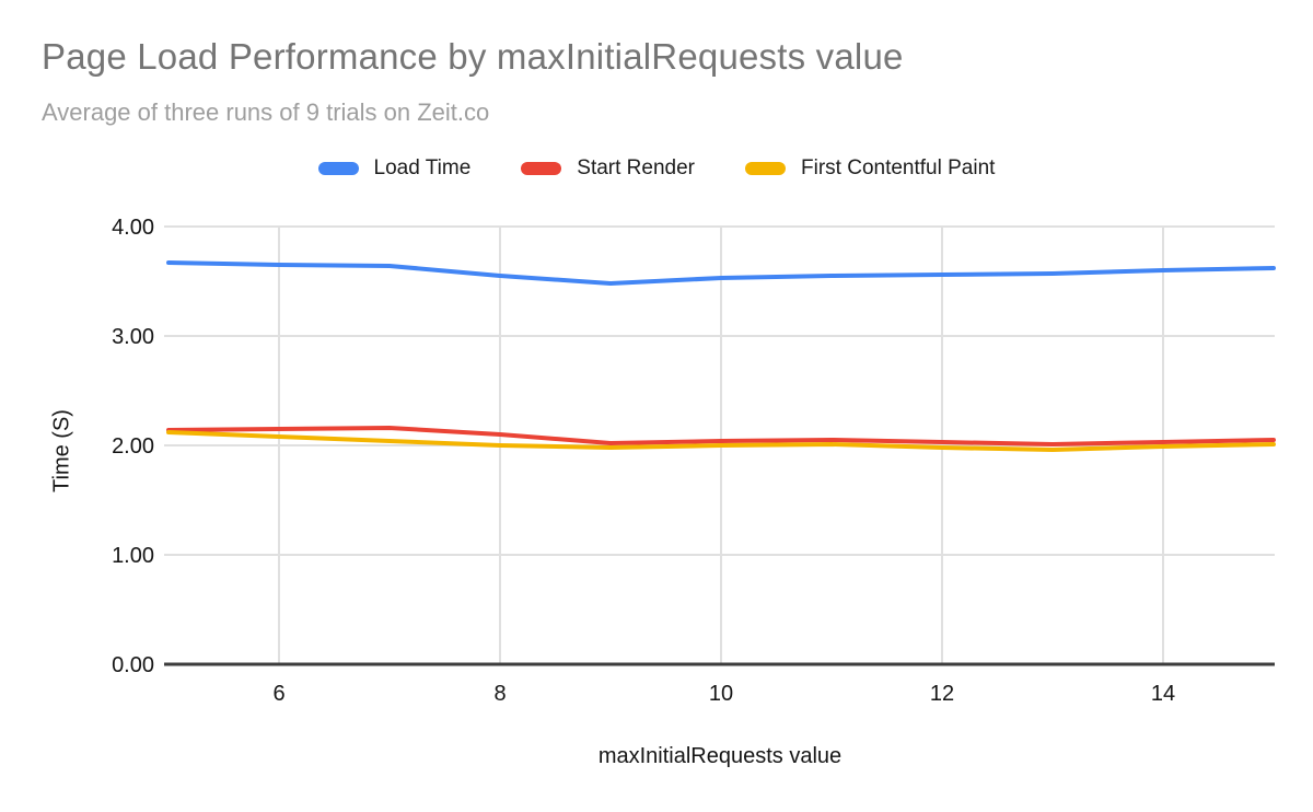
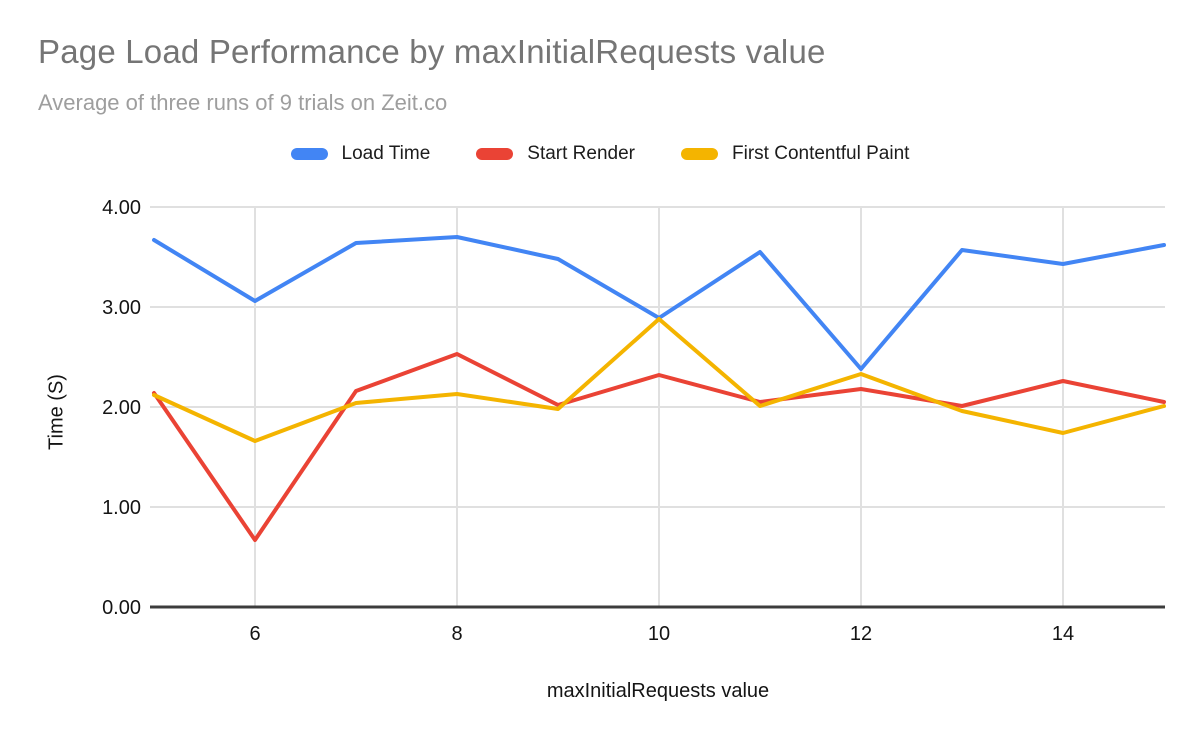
Load Time/6: 3.65 -> 3.06
Start Render/6: 2.15 -> 0.67
First Contentful Paint/6: 2.08 -> 1.66
Load Time/8: 3.55 -> 3.70
Start Render/8: 2.10 -> 2.53
First Contentful Paint/8: 2.00 -> 2.13
Load Time/10: 3.53 -> 2.89
Start Render/10: 2.04 -> 2.32
First Contentful Paint/10: 2.00 -> 2.88
Load Time/12: 3.56 -> 2.38
Start Render/12: 2.03 -> 2.18
First Contentful Paint/12: 1.98 -> 2.33
Load Time/14: 3.60 -> 3.43
Start Render/14: 2.03 -> 2.26
First Contentful Paint/14: 1.99 -> 1.74
